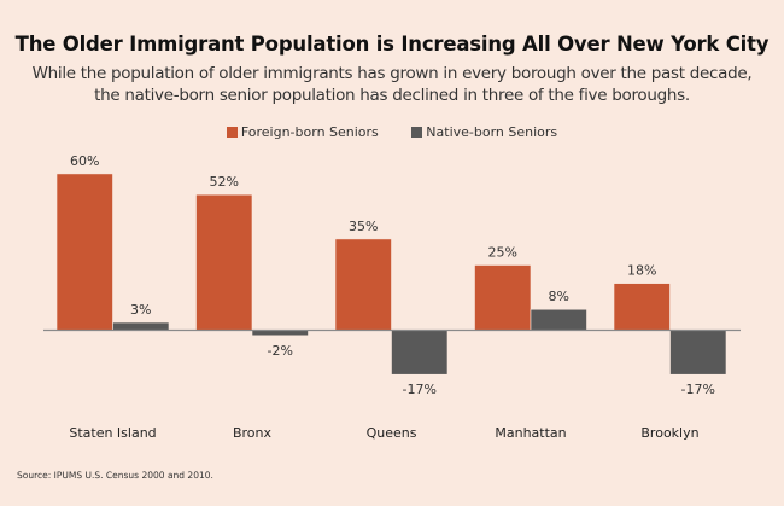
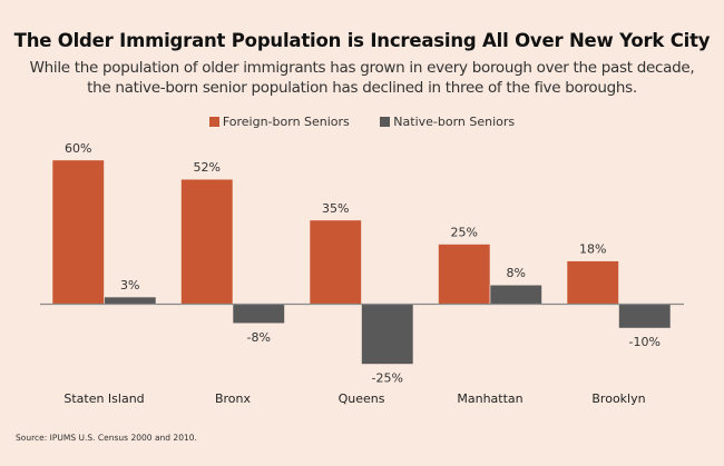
Native-born Seniors/Bronx: -2% -> -8%
Native-born Seniors/Queens: -17% -> -25%
Native-born Seniors/Brooklyn: -17% -> -10%
